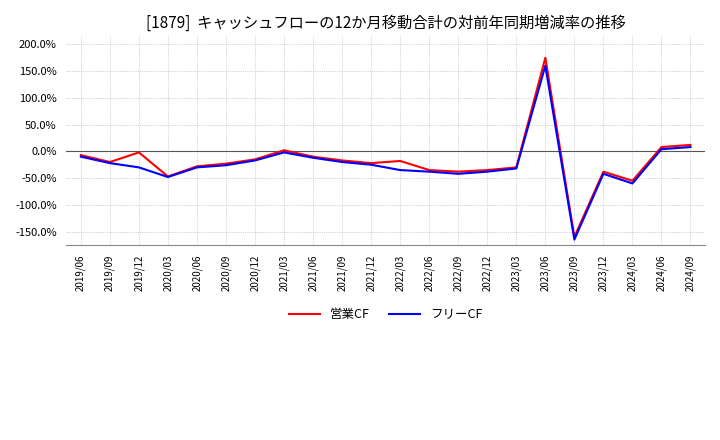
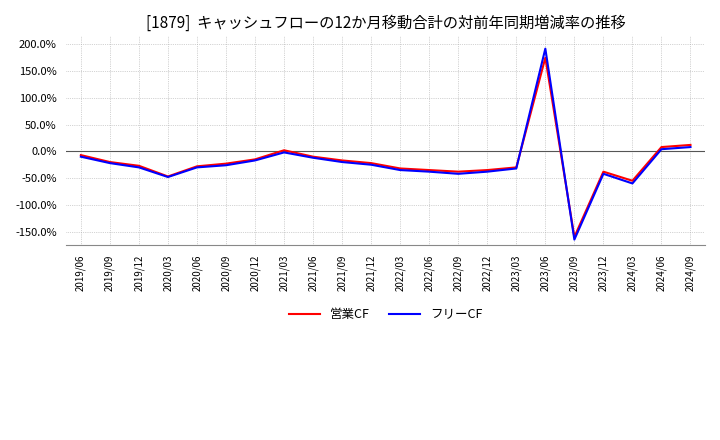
営業CF/2019/12: -2% -> -27%
営業CF/2022/03: -18% -> -32%
フリーCF/2023/06: 160% -> 192%
